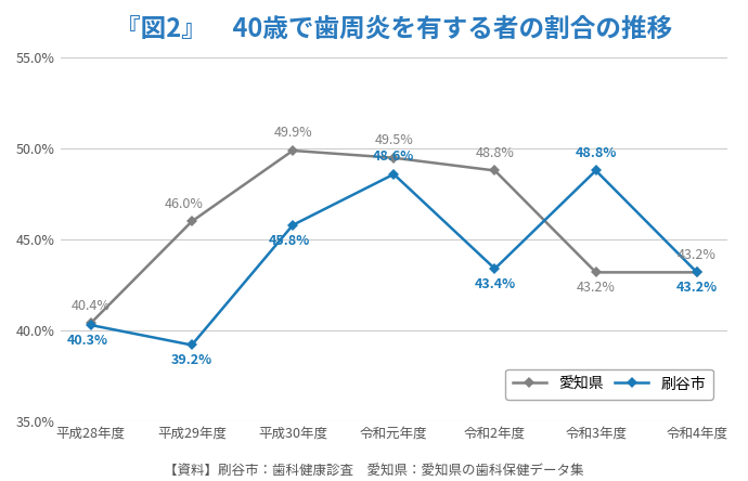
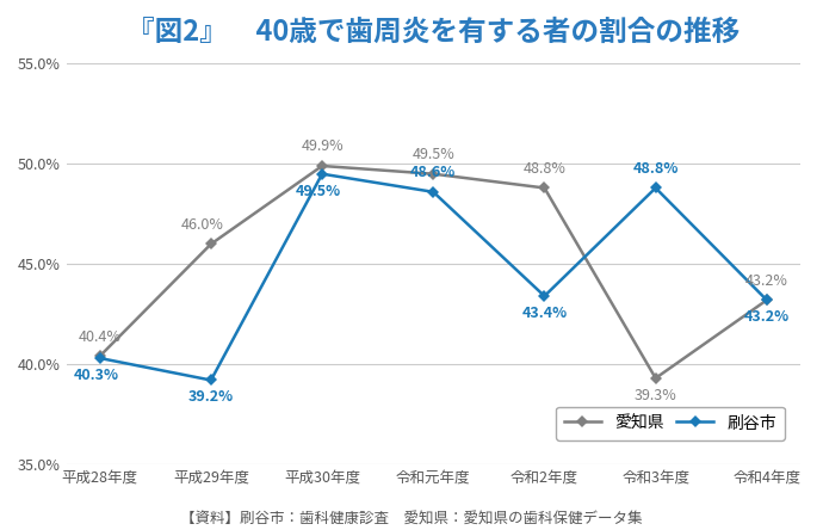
刷谷市/平成30年度: 45.8% -> 49.5%
愛知県/令和3年度: 43.2% -> 39.3%
